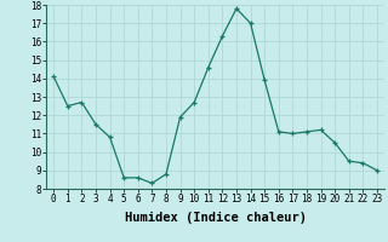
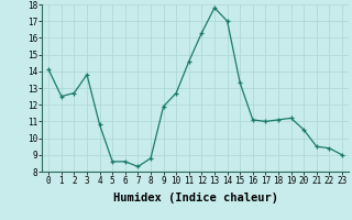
3: 11.5 -> 13.8
15: 13.9 -> 13.3
